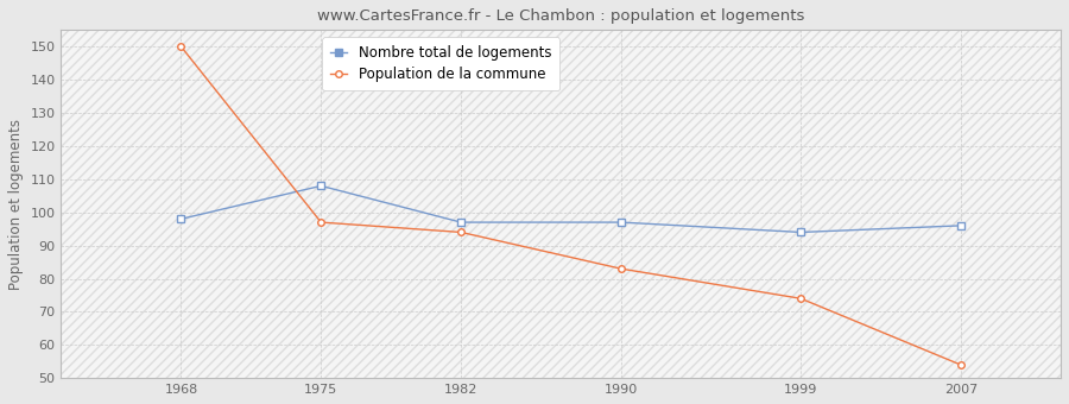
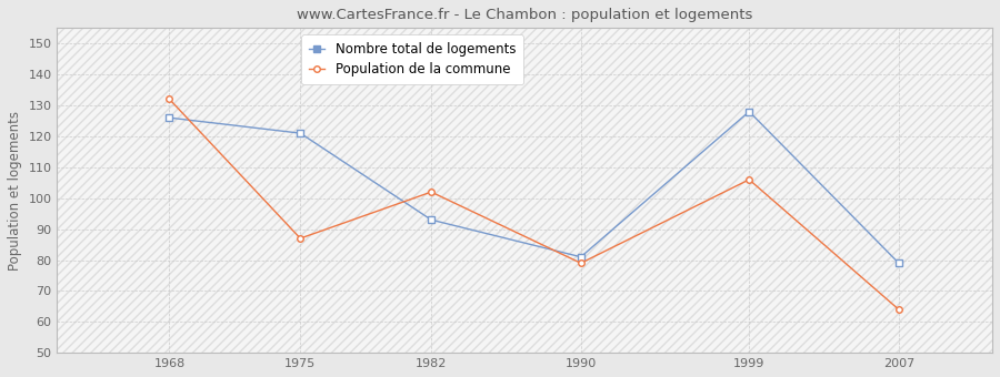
Nombre total de logements/1968: 98 -> 126
Population de la commune/1968: 150 -> 132
Nombre total de logements/1975: 108 -> 121
Population de la commune/1975: 97 -> 87
Nombre total de logements/1982: 97 -> 93
Population de la commune/1982: 94 -> 102
Nombre total de logements/1990: 97 -> 81
Population de la commune/1990: 83 -> 79
Nombre total de logements/1999: 94 -> 128
Population de la commune/1999: 74 -> 106
Nombre total de logements/2007: 96 -> 79
Population de la commune/2007: 54 -> 64
